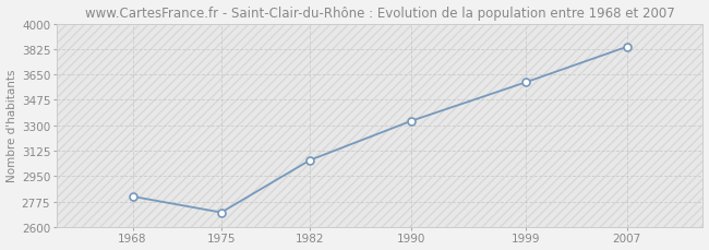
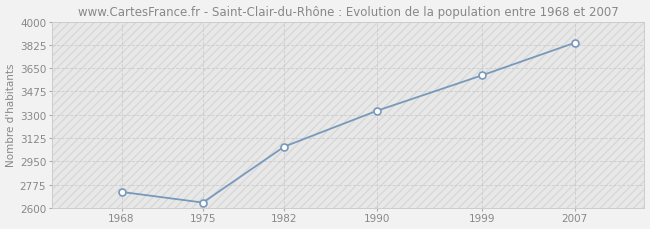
1968: 2810 -> 2720
1975: 2700 -> 2640
